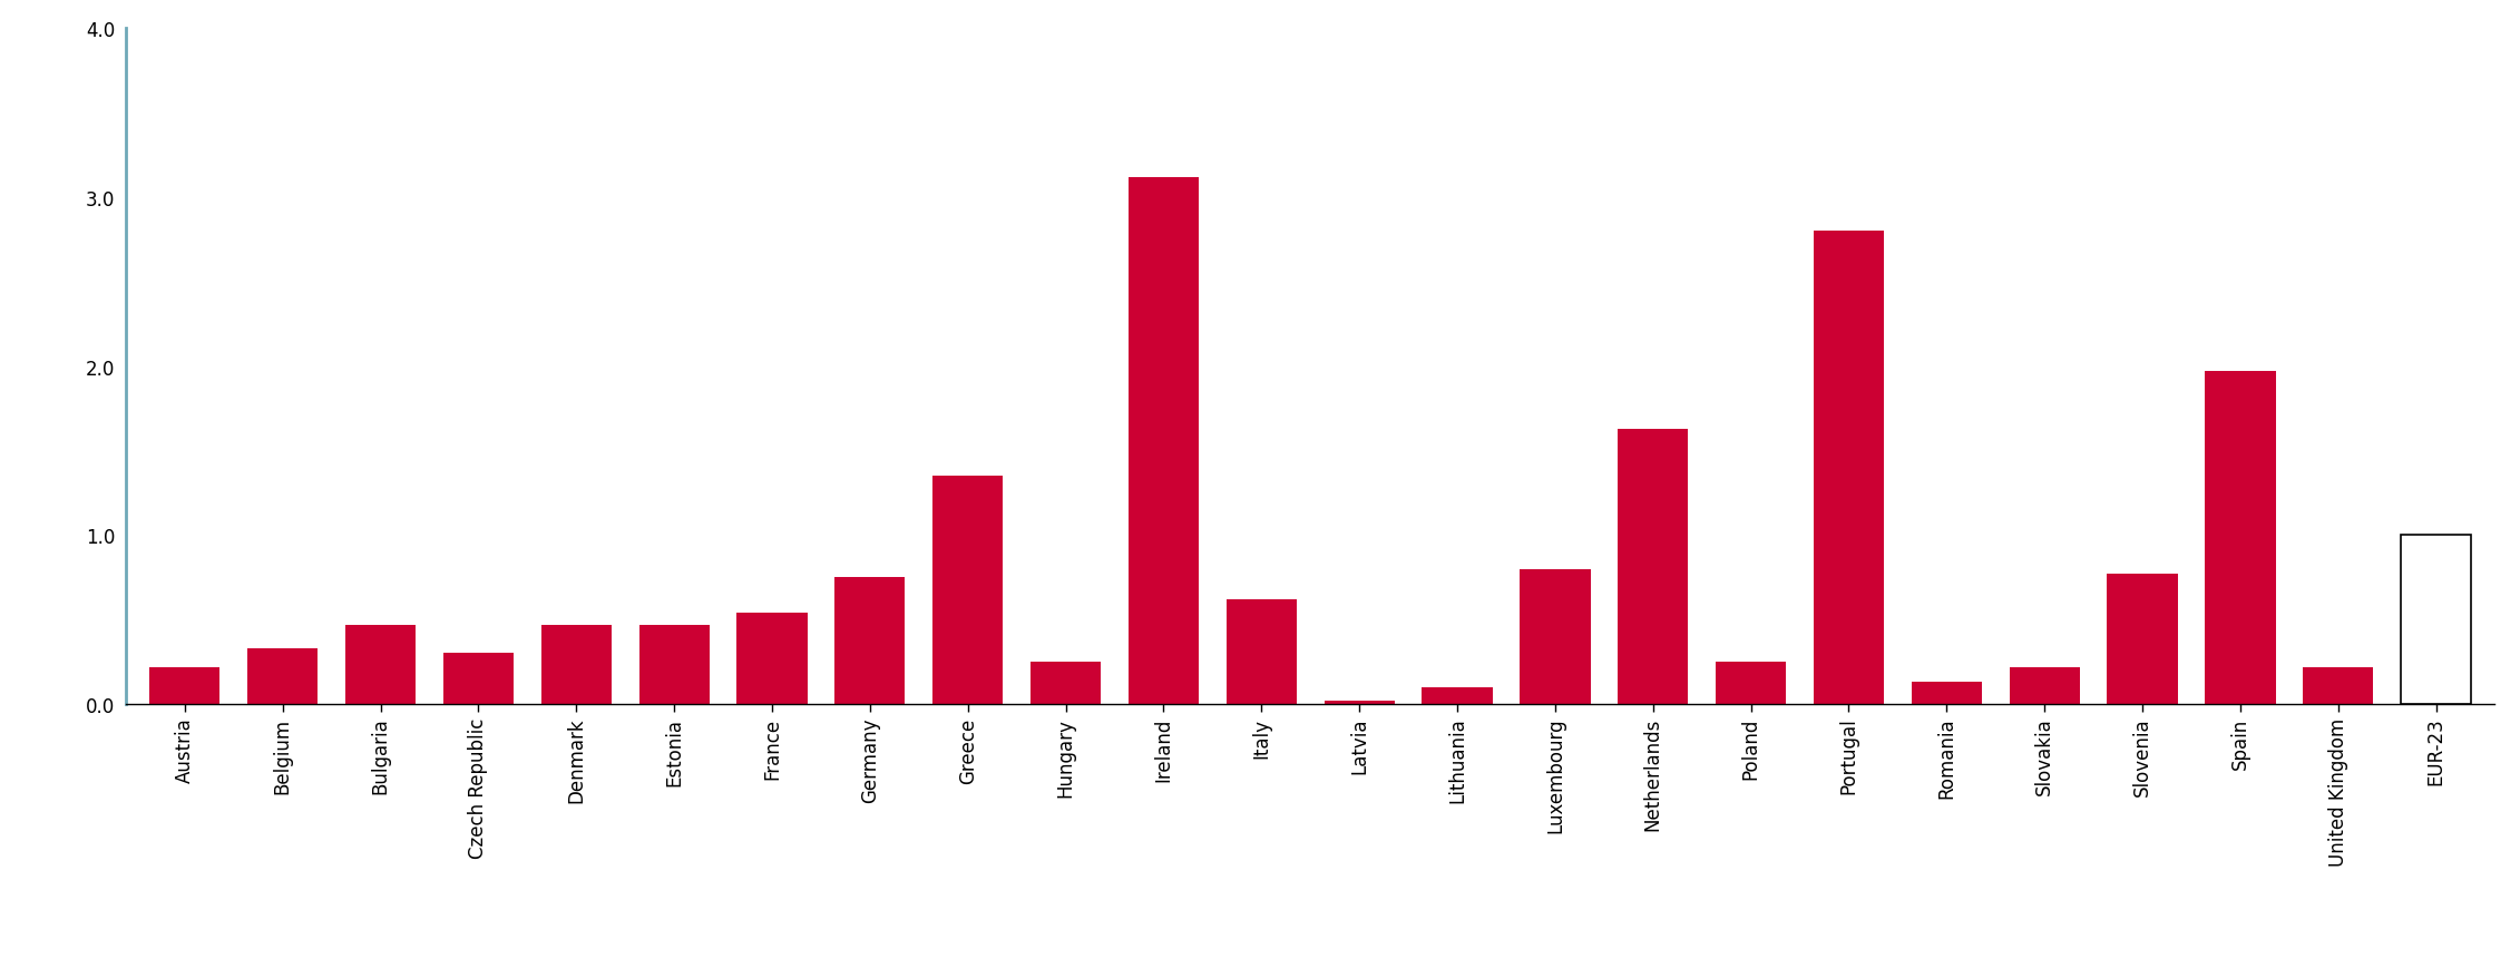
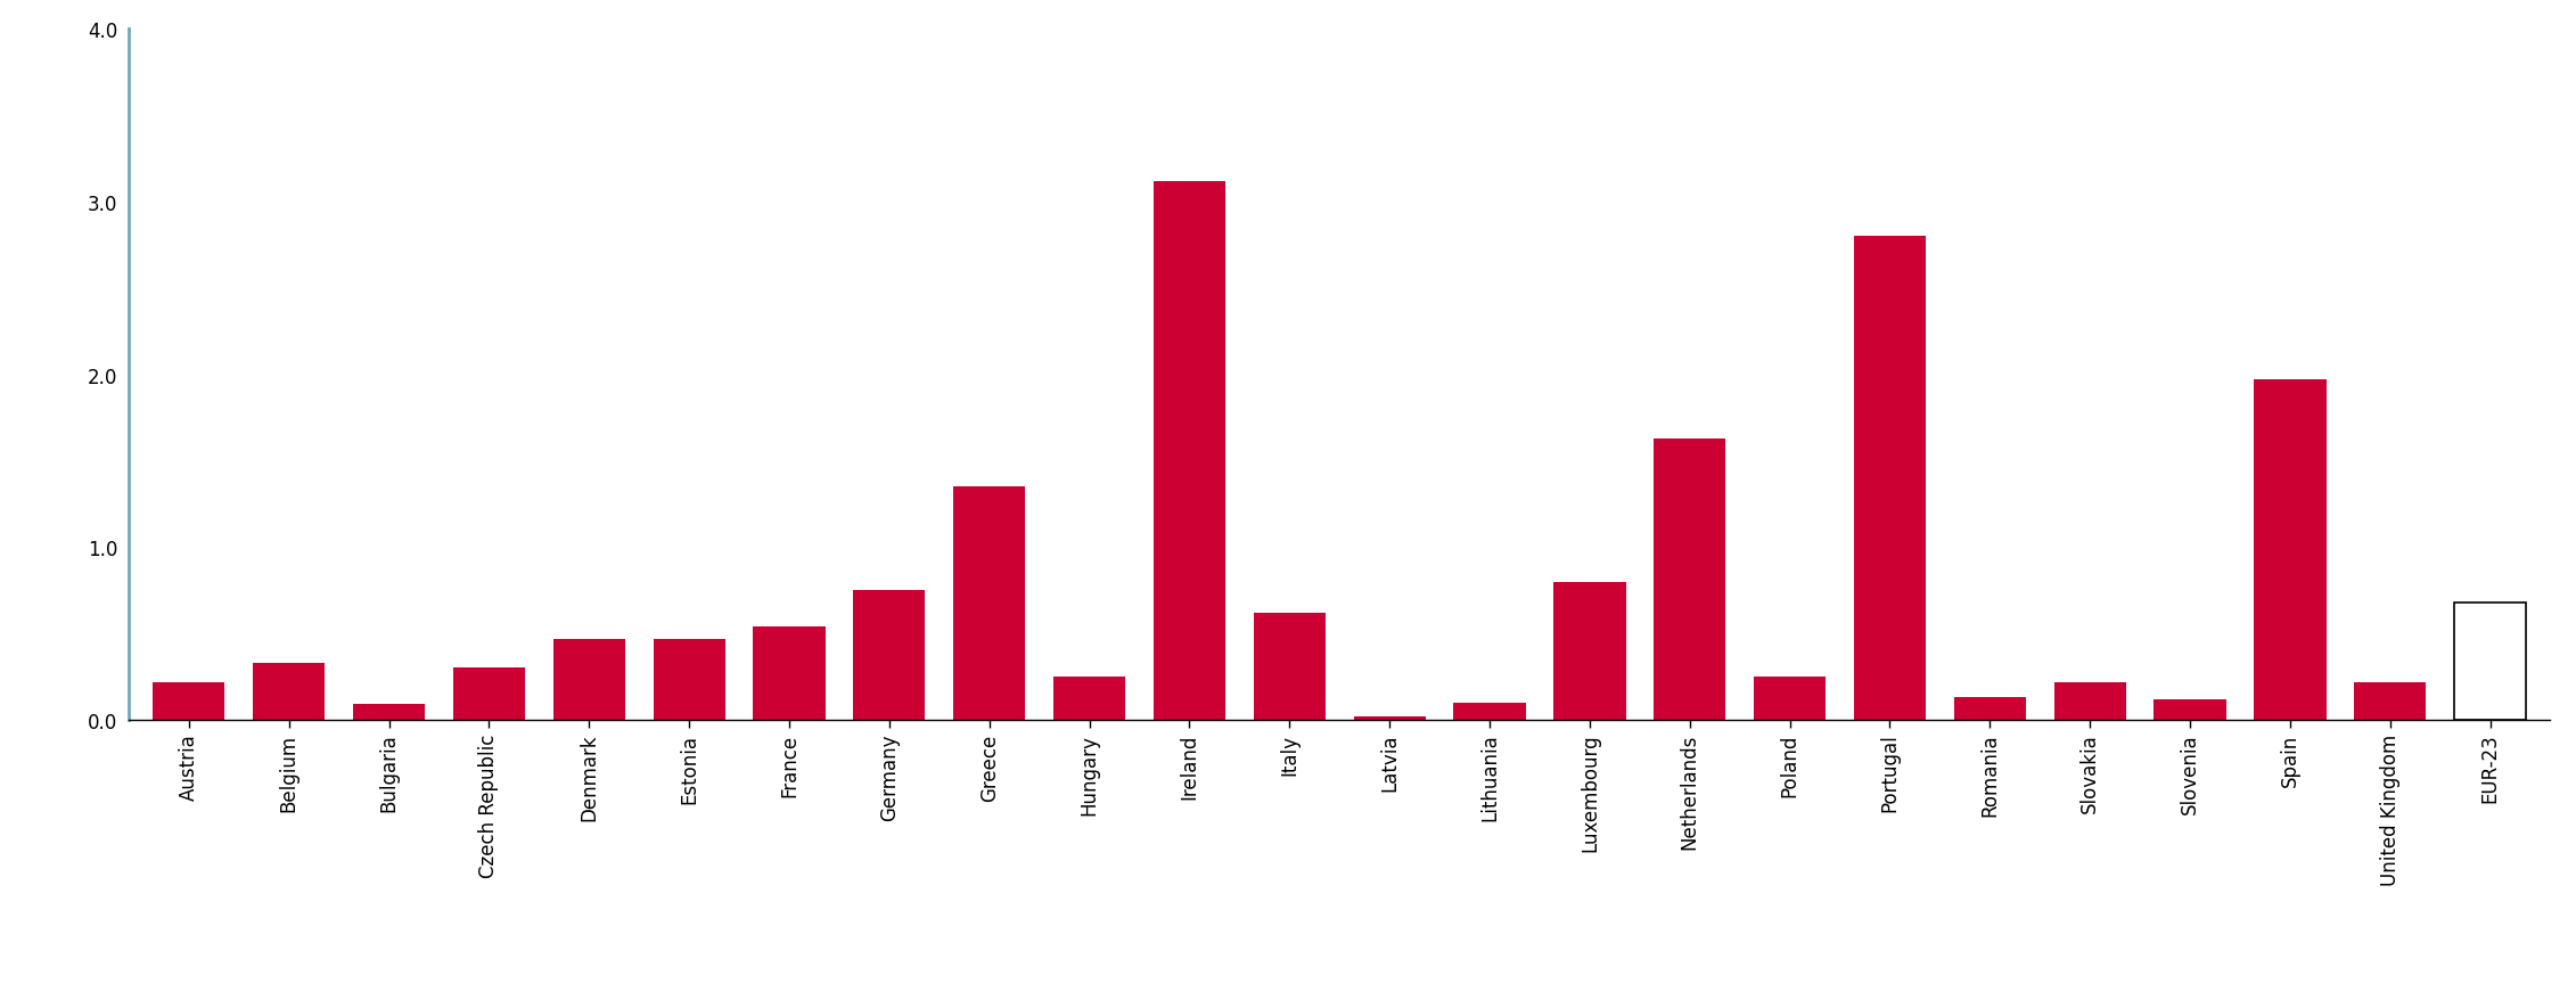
Bulgaria: 0.47 -> 0.09
Slovenia: 0.77 -> 0.12
EUR-23: 1.00 -> 0.68
